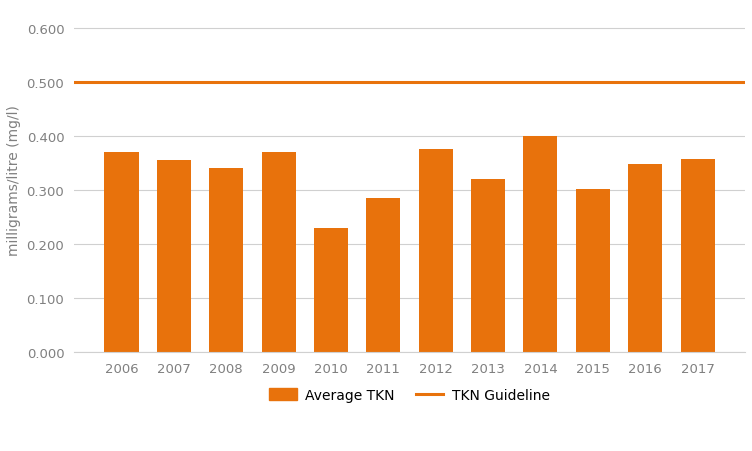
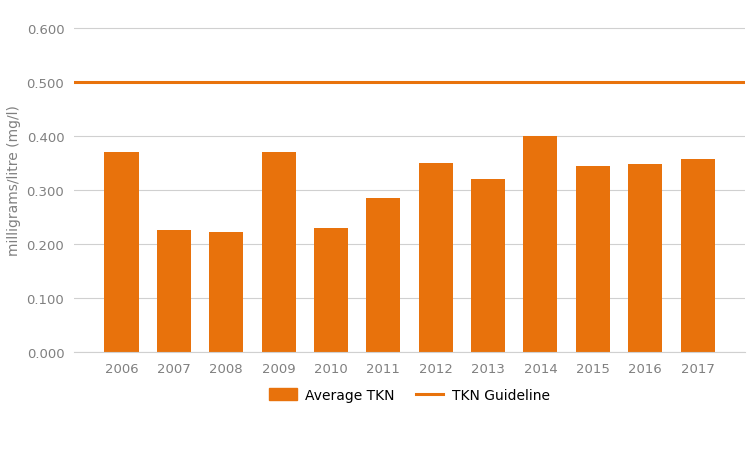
2007: 0.355 -> 0.226
2008: 0.340 -> 0.222
2012: 0.375 -> 0.350
2015: 0.302 -> 0.344
